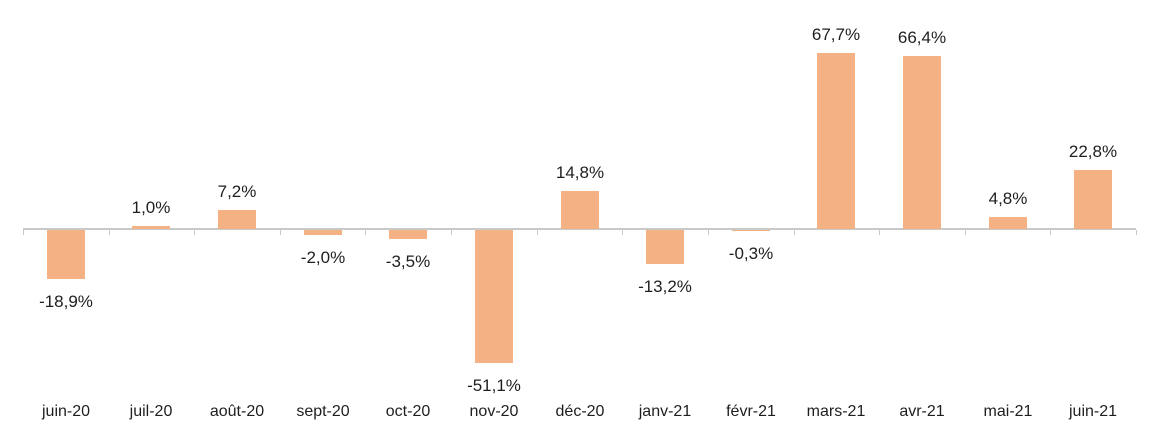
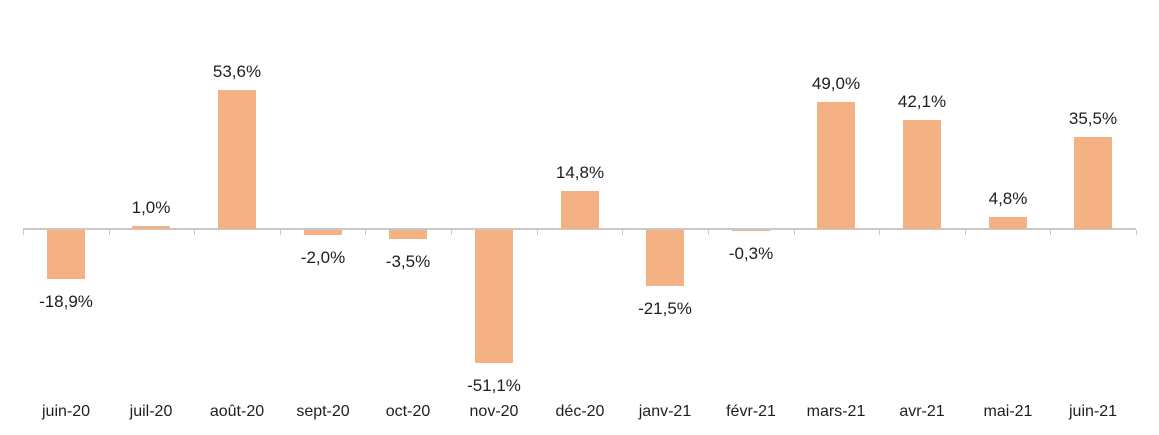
août-20: 7,2% -> 53,6%
janv-21: -13,2% -> -21,5%
mars-21: 67,7% -> 49,0%
avr-21: 66,4% -> 42,1%
juin-21: 22,8% -> 35,5%
